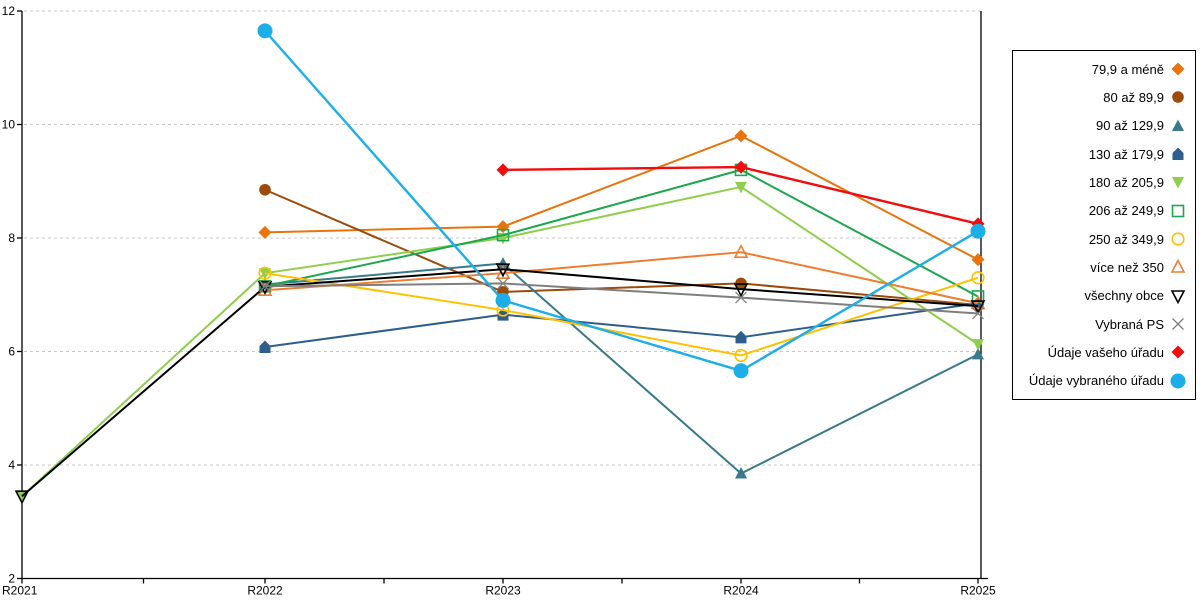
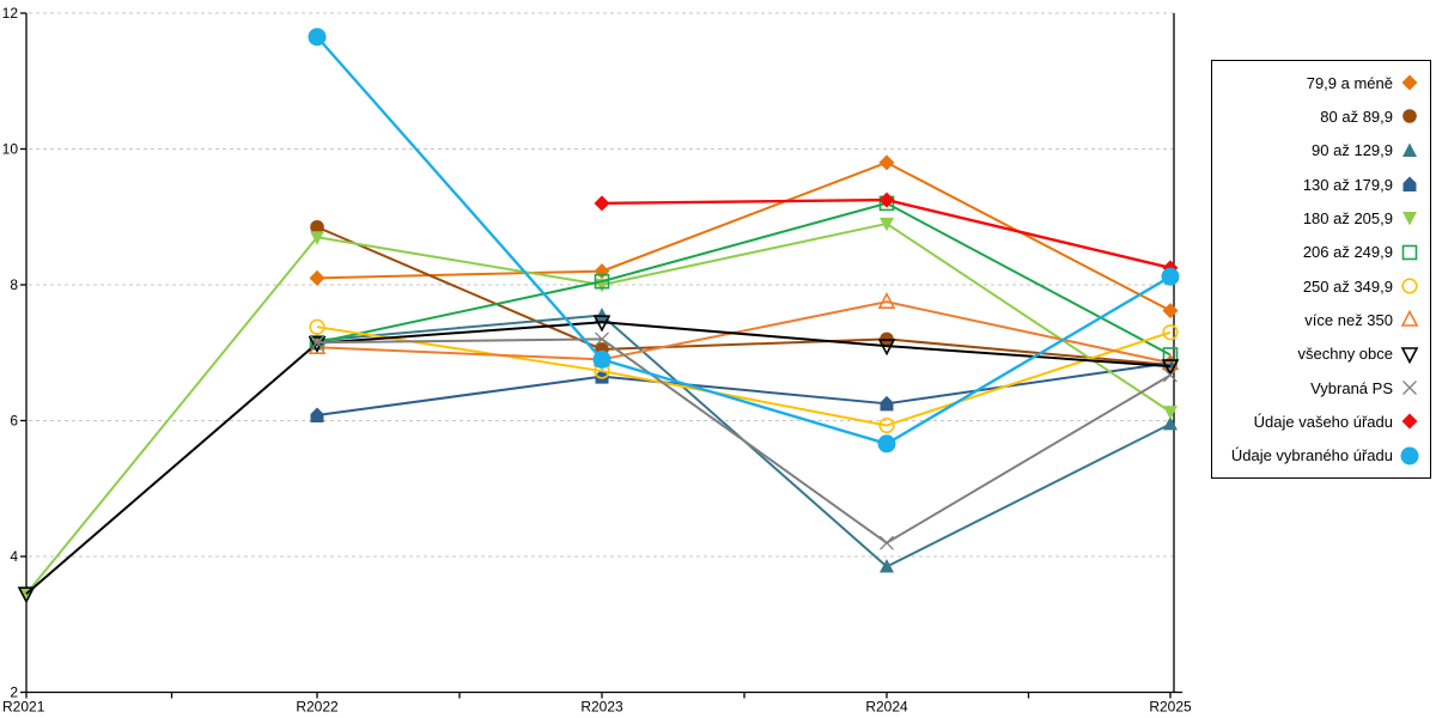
180 až 205,9/R2022: 7.4 -> 8.7
více než 350/R2023: 7.4 -> 6.9
Vybraná PS/R2024: 7.0 -> 4.2
